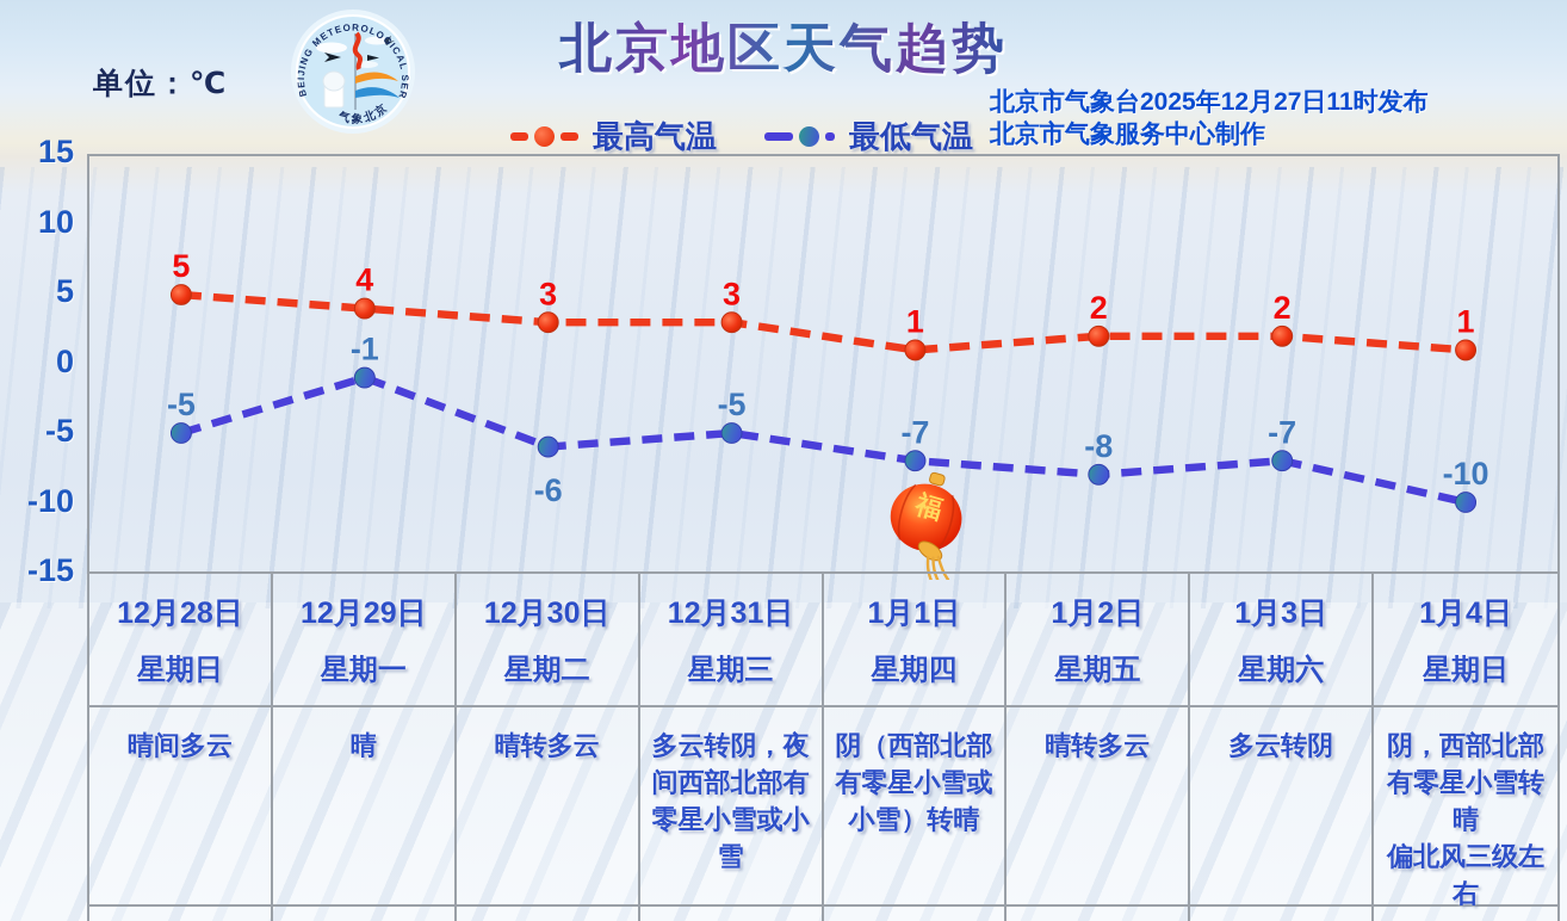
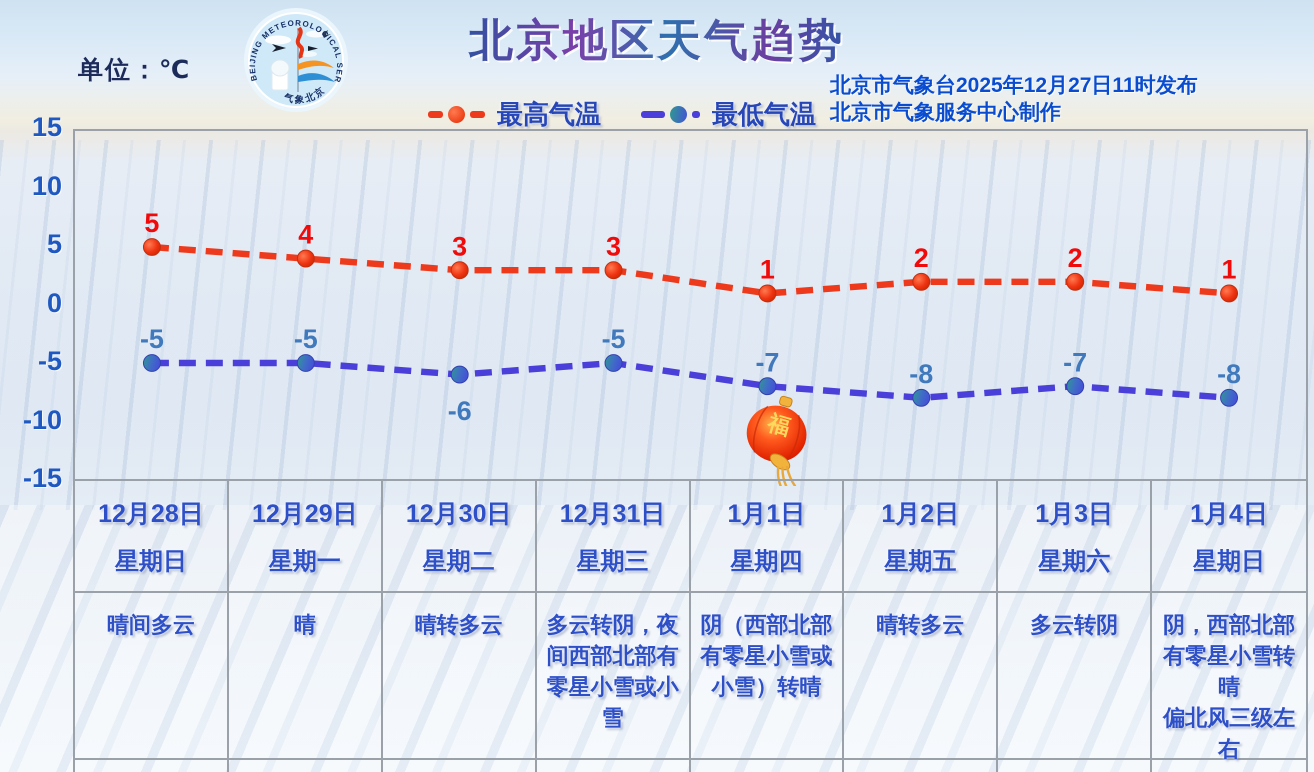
最低气温/12月29日: -1 -> -5
最低气温/1月4日: -10 -> -8
